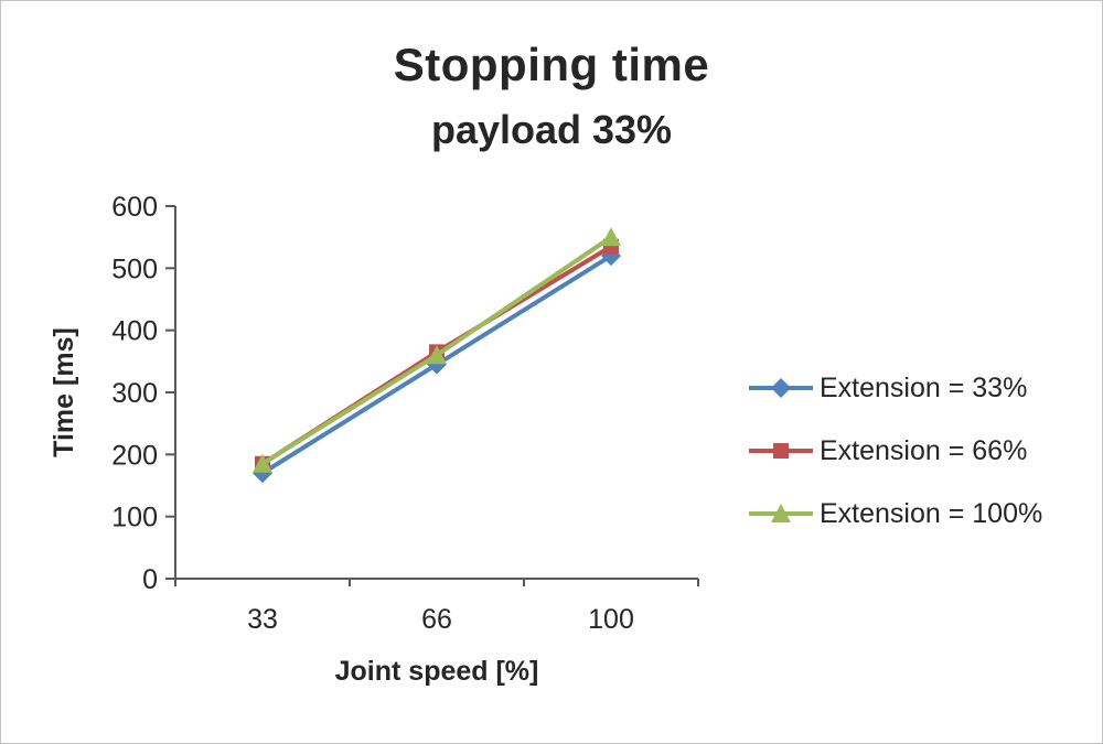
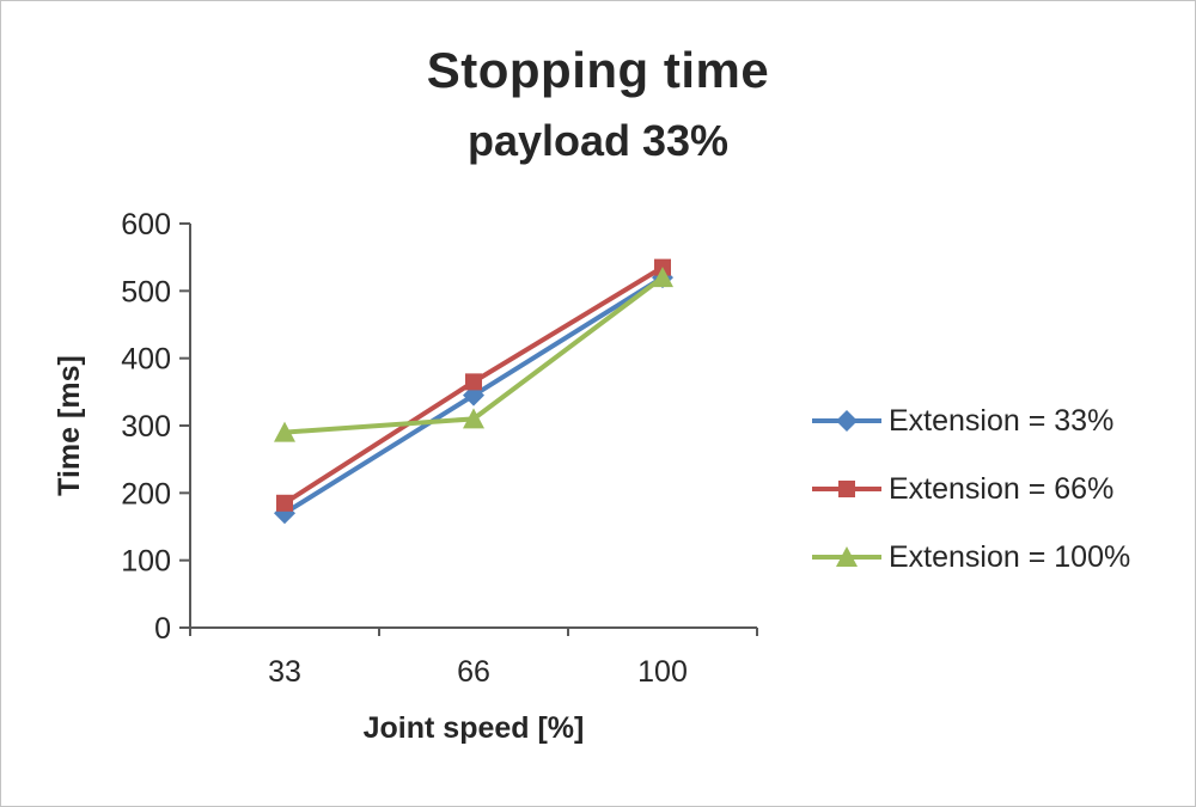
Extension = 100%/33: 180 -> 290
Extension = 100%/66: 360 -> 310
Extension = 100%/100: 550 -> 520
